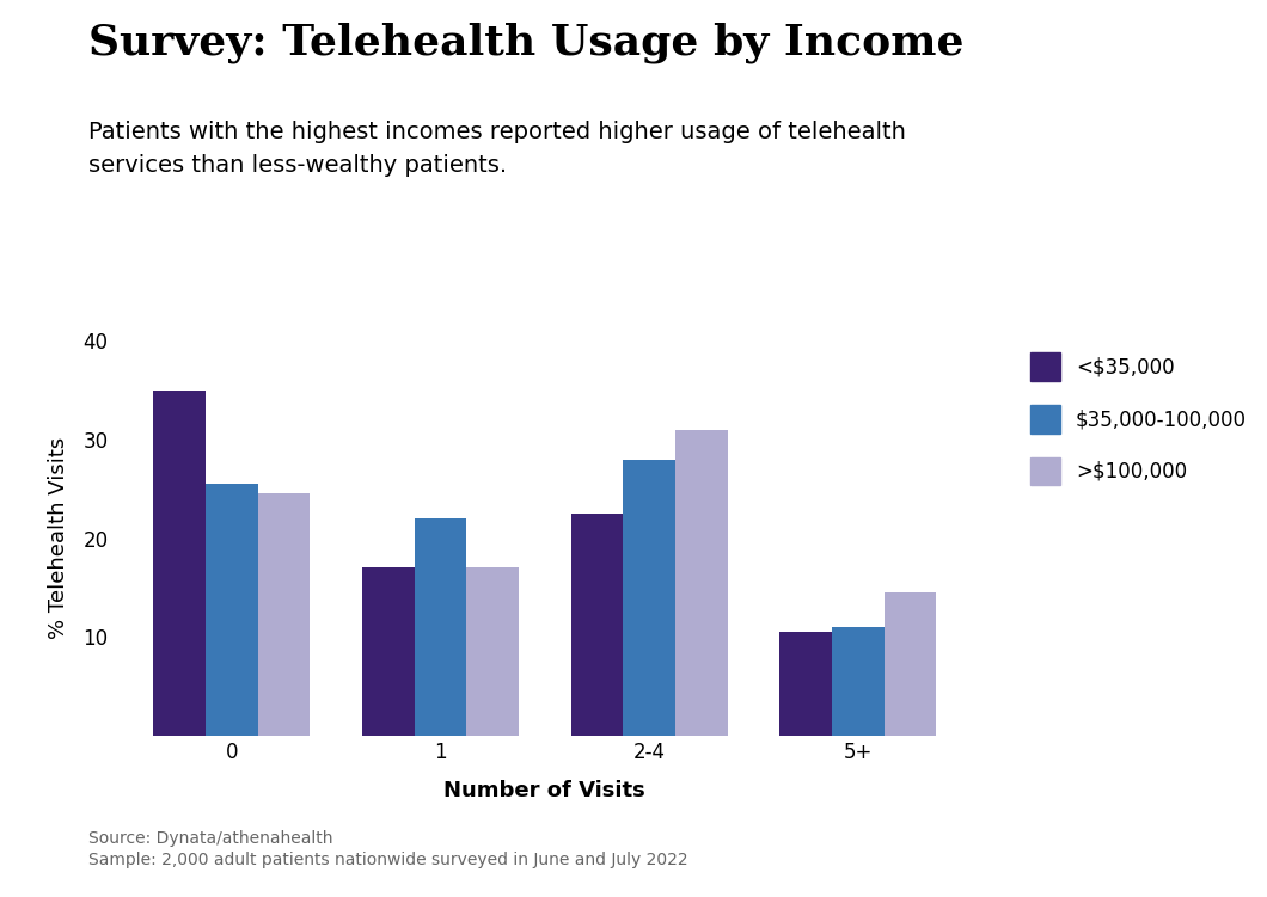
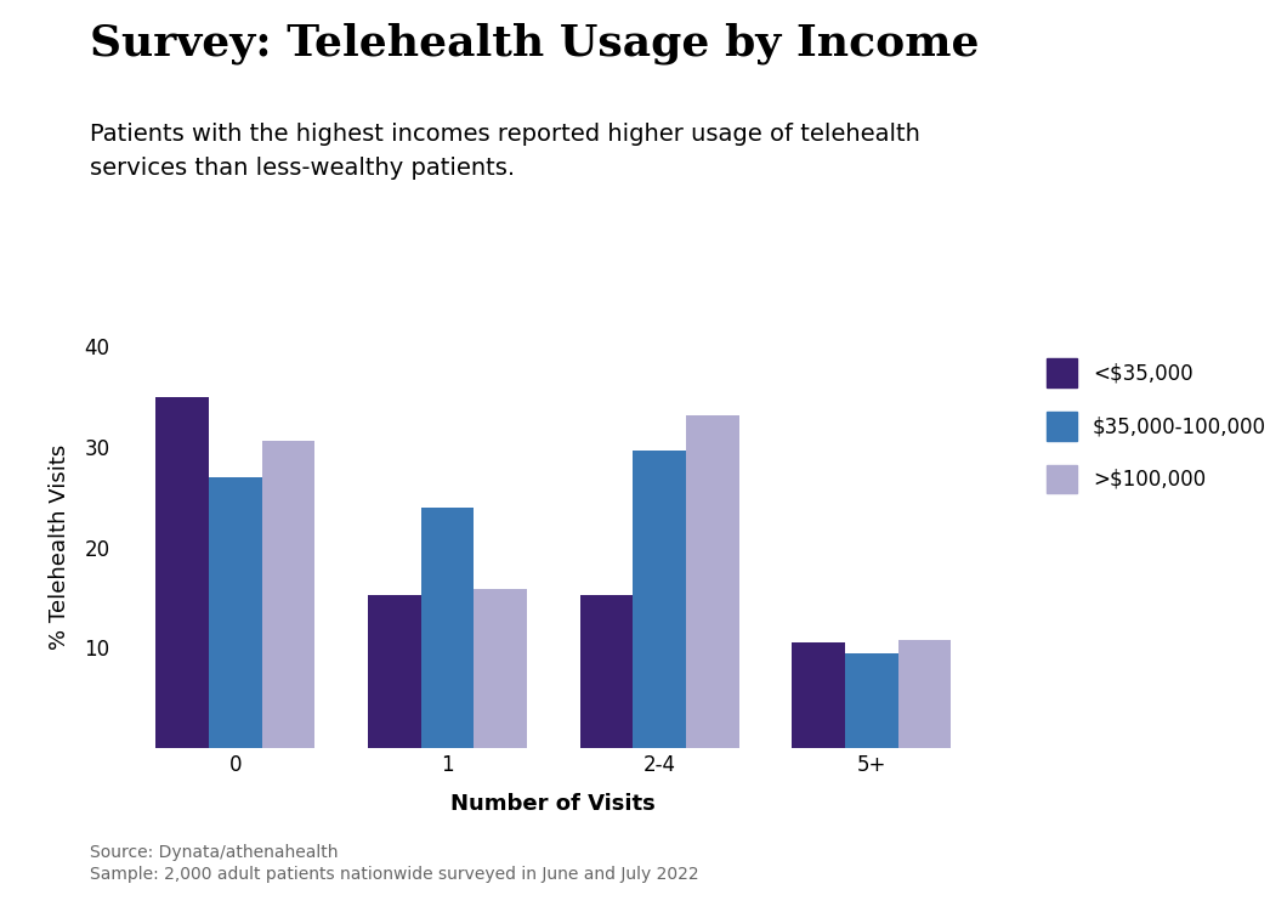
$35,000-100,000/0: 25.5 -> 27.0
>$100,000/0: 24.5 -> 30.6
<$35,000/1: 17.0 -> 15.2
$35,000-100,000/1: 22.0 -> 24.0
>$100,000/1: 17.0 -> 15.8
<$35,000/2-4: 22.5 -> 15.2
$35,000-100,000/2-4: 28.0 -> 29.6
>$100,000/2-4: 31.0 -> 33.2
$35,000-100,000/5+: 11.0 -> 9.4
>$100,000/5+: 14.5 -> 10.8
